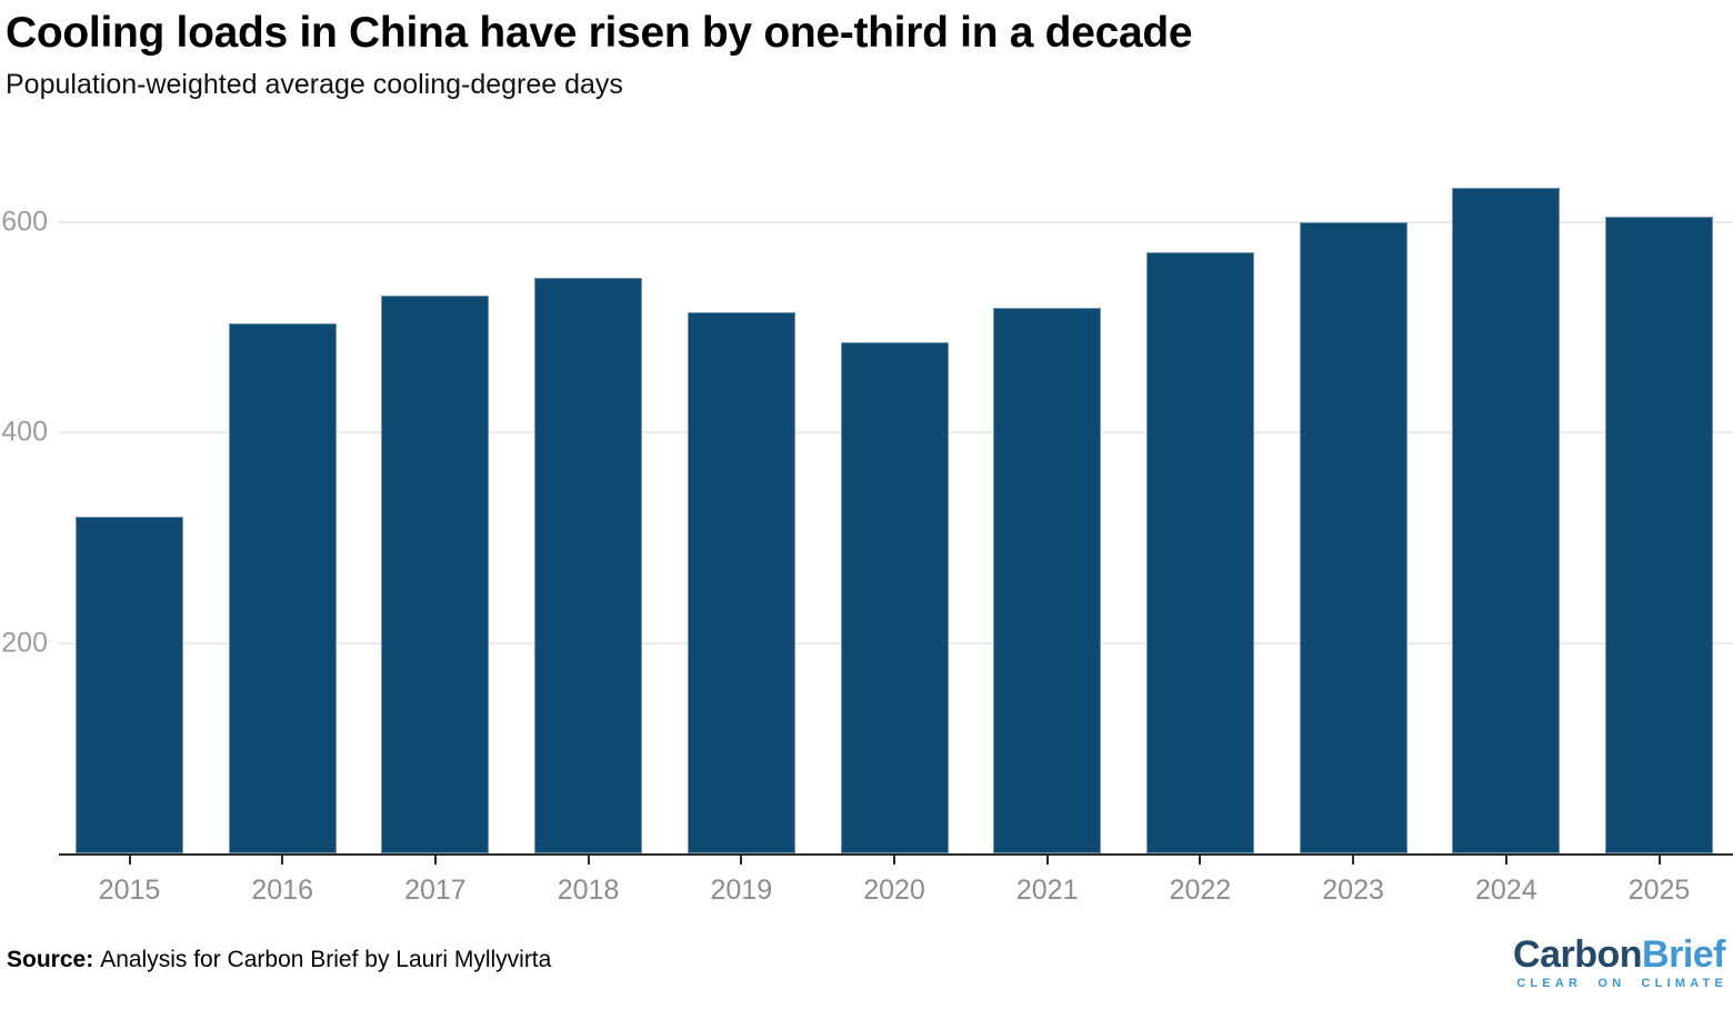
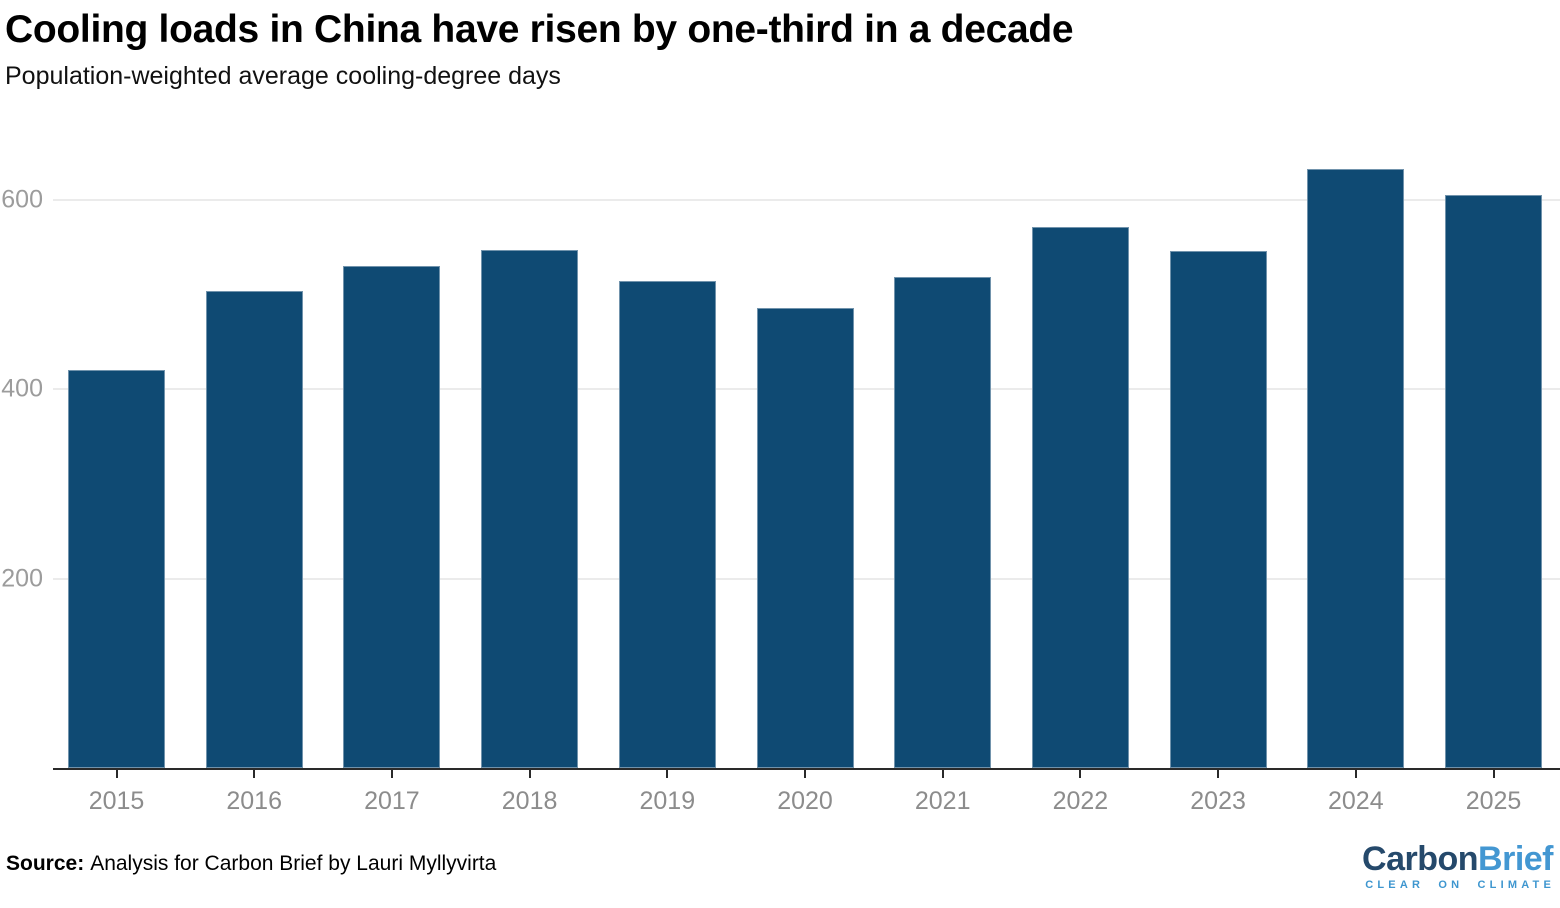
2015: 320 -> 420
2023: 600 -> 550
